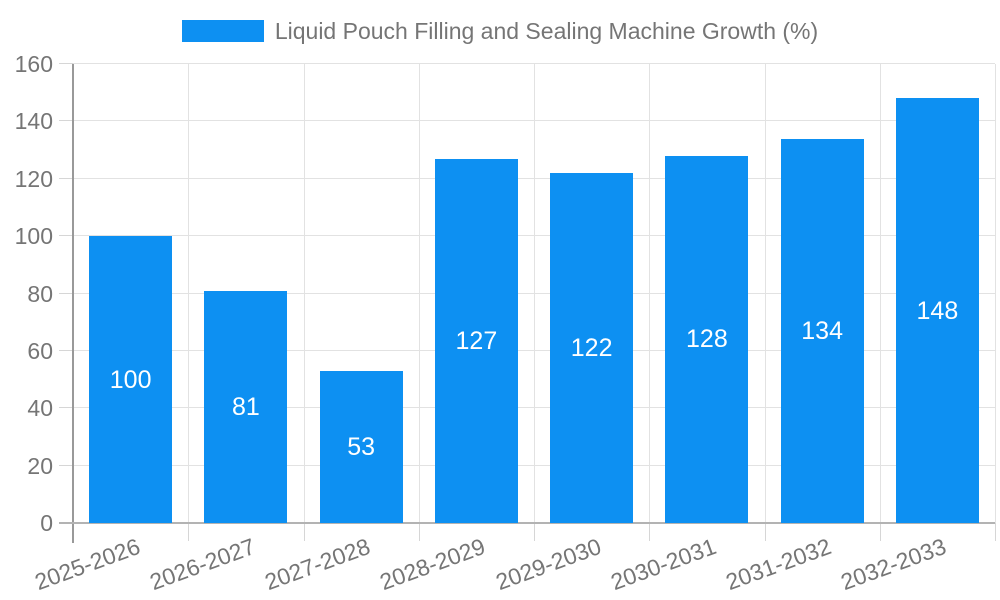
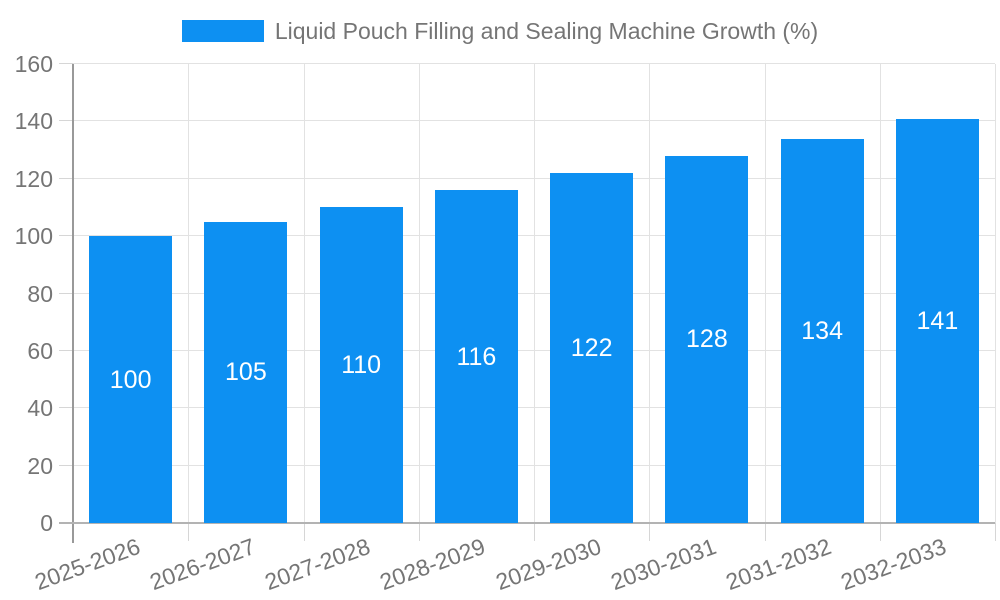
2026-2027: 81 -> 105
2027-2028: 53 -> 110
2028-2029: 127 -> 116
2032-2033: 148 -> 141
